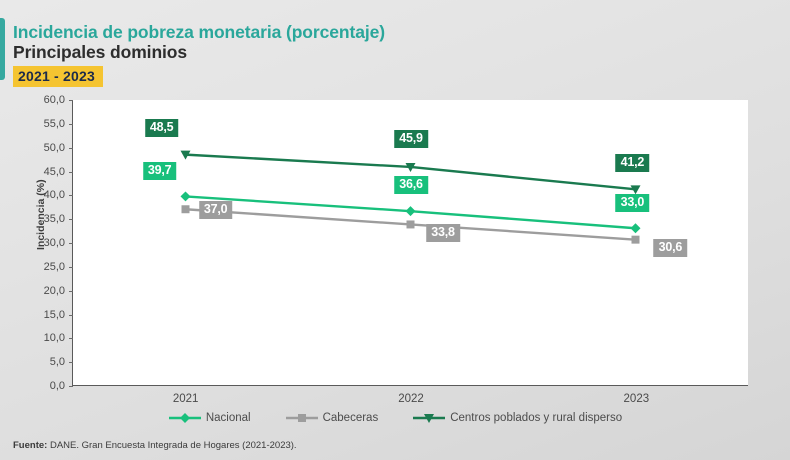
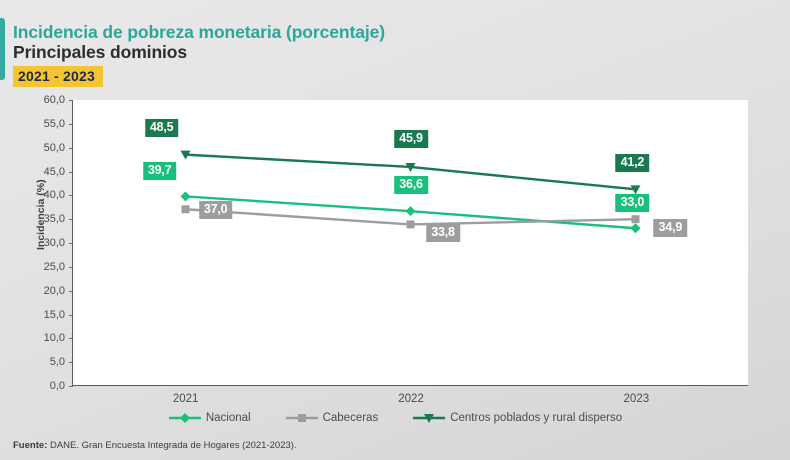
Cabeceras/2023: 30,6 -> 34,9
